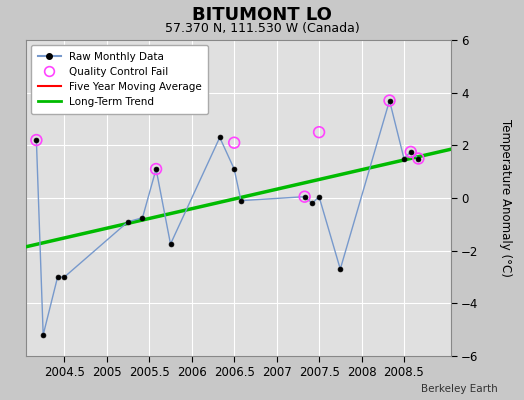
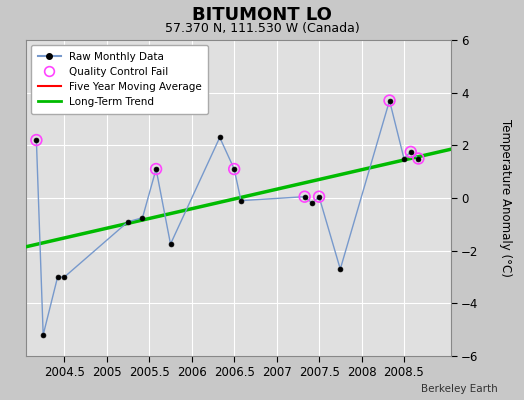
Quality Control Fail/2006.5: 2.10 -> 1.10
Quality Control Fail/2007.5: 2.50 -> 0.05
